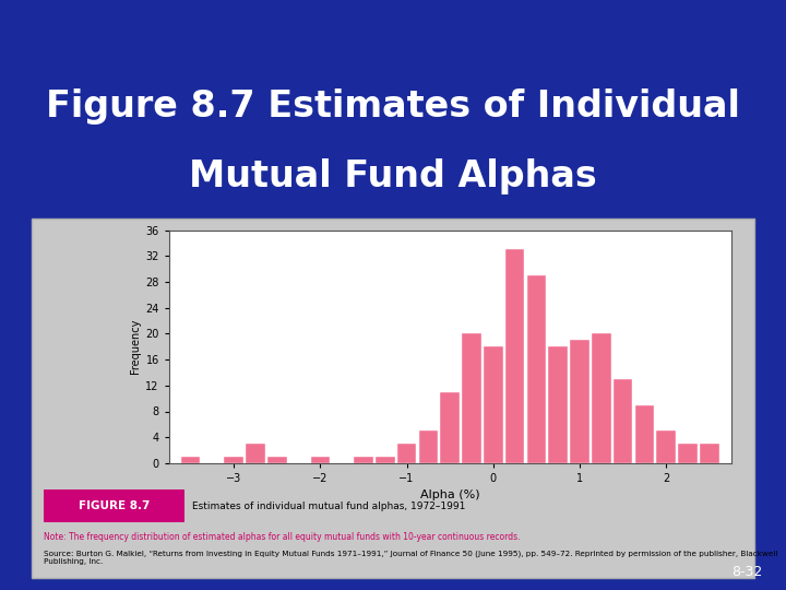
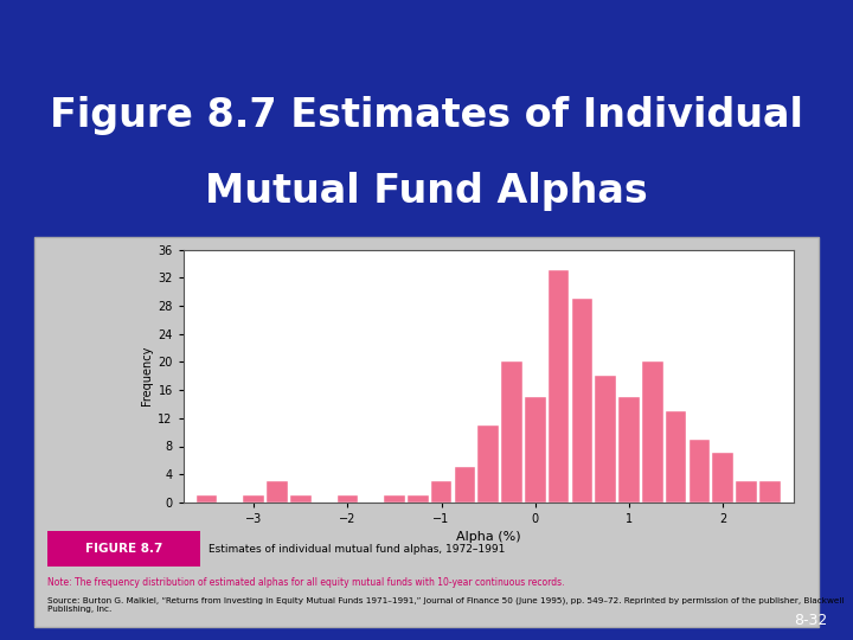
0: 18 -> 15
1: 19 -> 15
2: 5 -> 7
